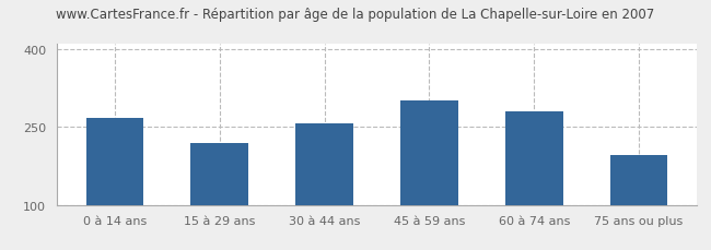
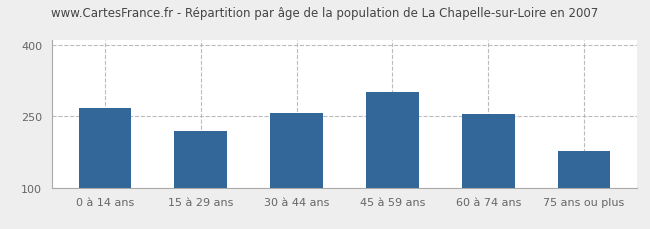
60 à 74 ans: 280 -> 254
75 ans ou plus: 195 -> 178
